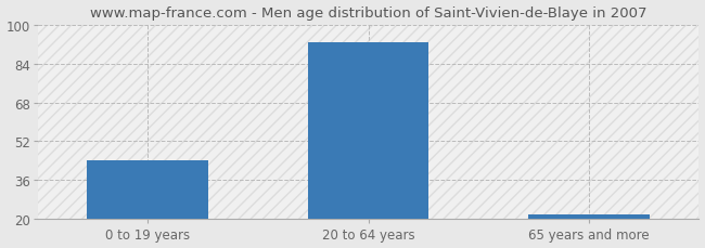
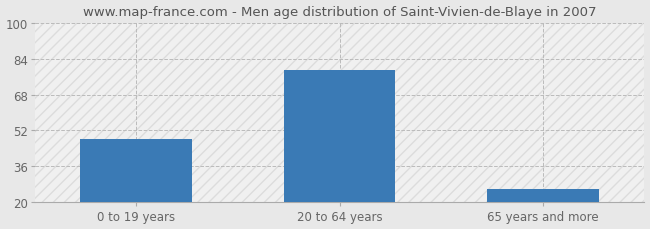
0 to 19 years: 44 -> 48
20 to 64 years: 93 -> 79
65 years and more: 22 -> 26
